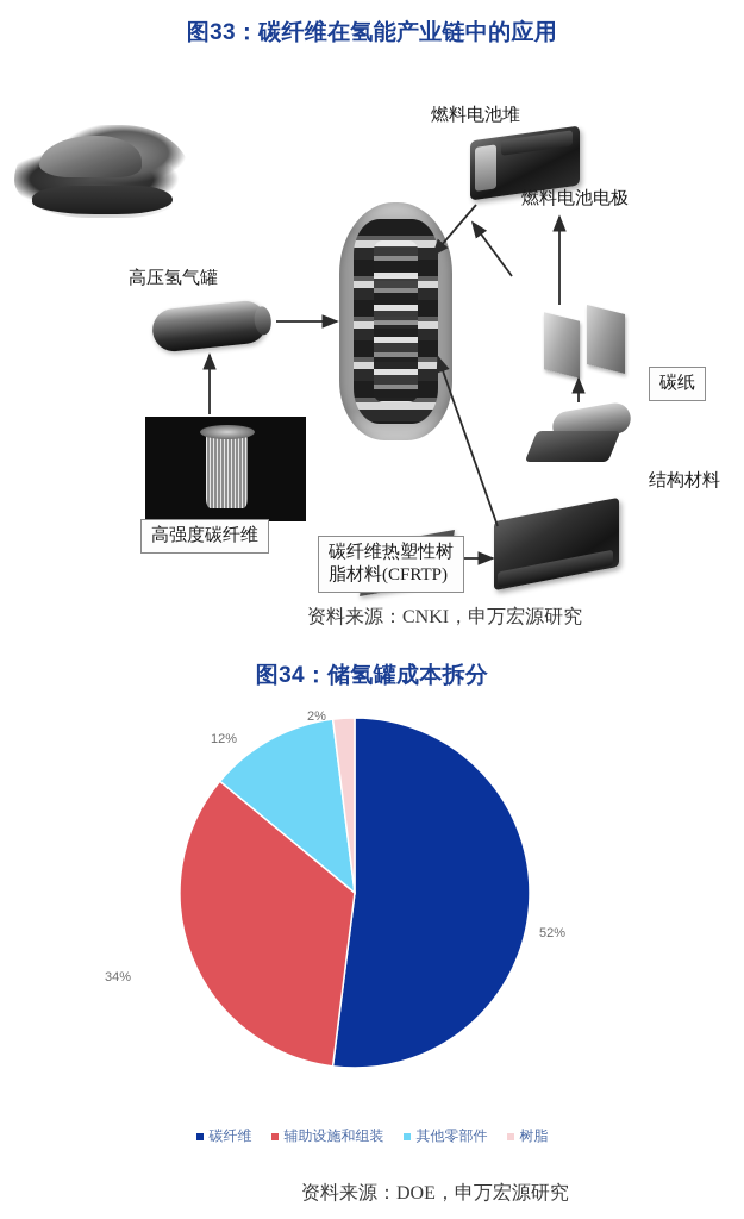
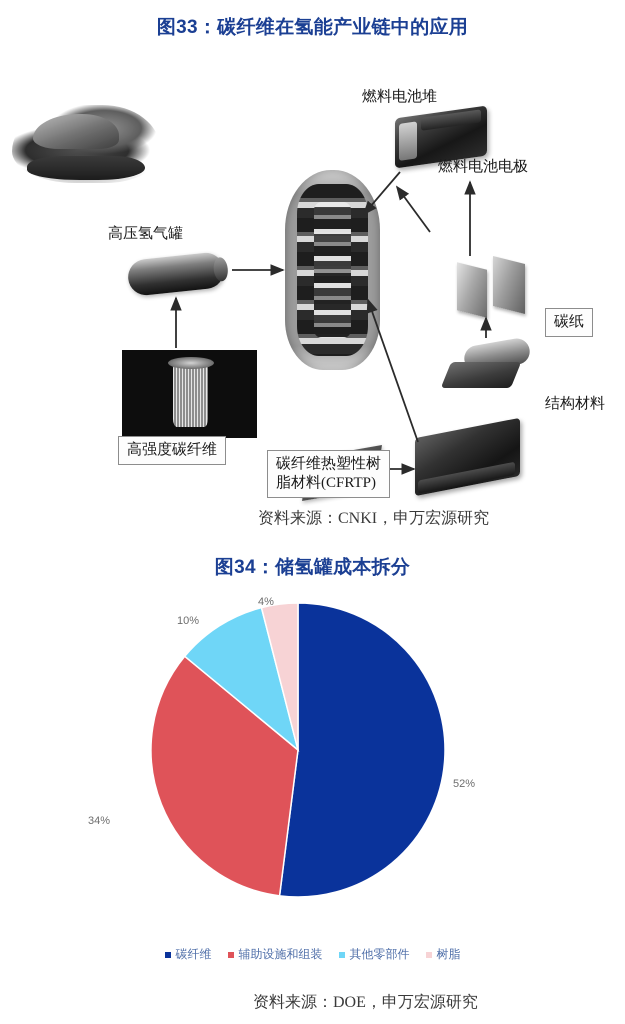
其他零部件: 12% -> 10%
树脂: 2% -> 4%
